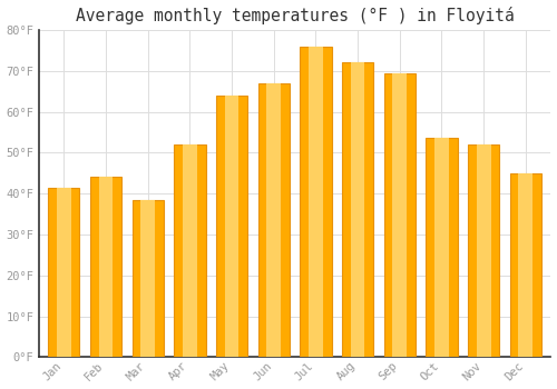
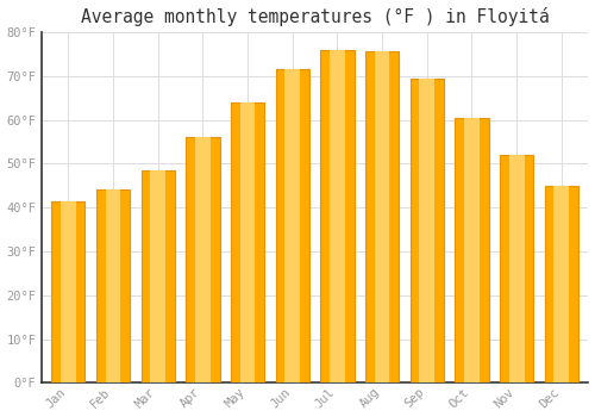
Mar: 38.5°F -> 48.5°F
Apr: 52.0°F -> 56.0°F
Jun: 67.0°F -> 71.5°F
Aug: 72.0°F -> 75.5°F
Oct: 53.5°F -> 60.5°F
